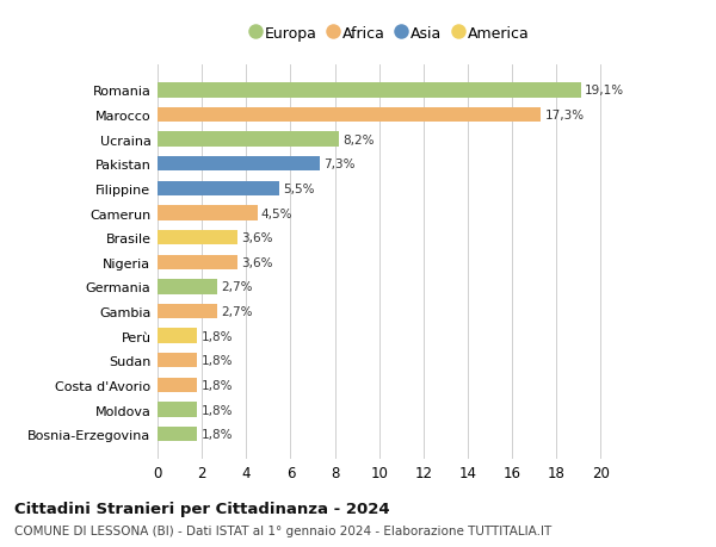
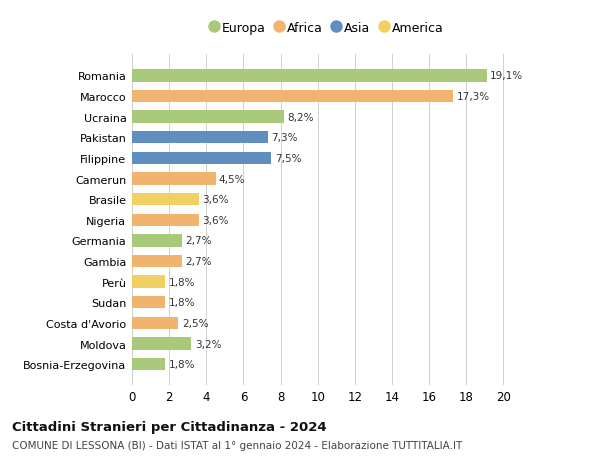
Filippine: 5,5% -> 7,5%
Costa d'Avorio: 1,8% -> 2,5%
Moldova: 1,8% -> 3,2%
